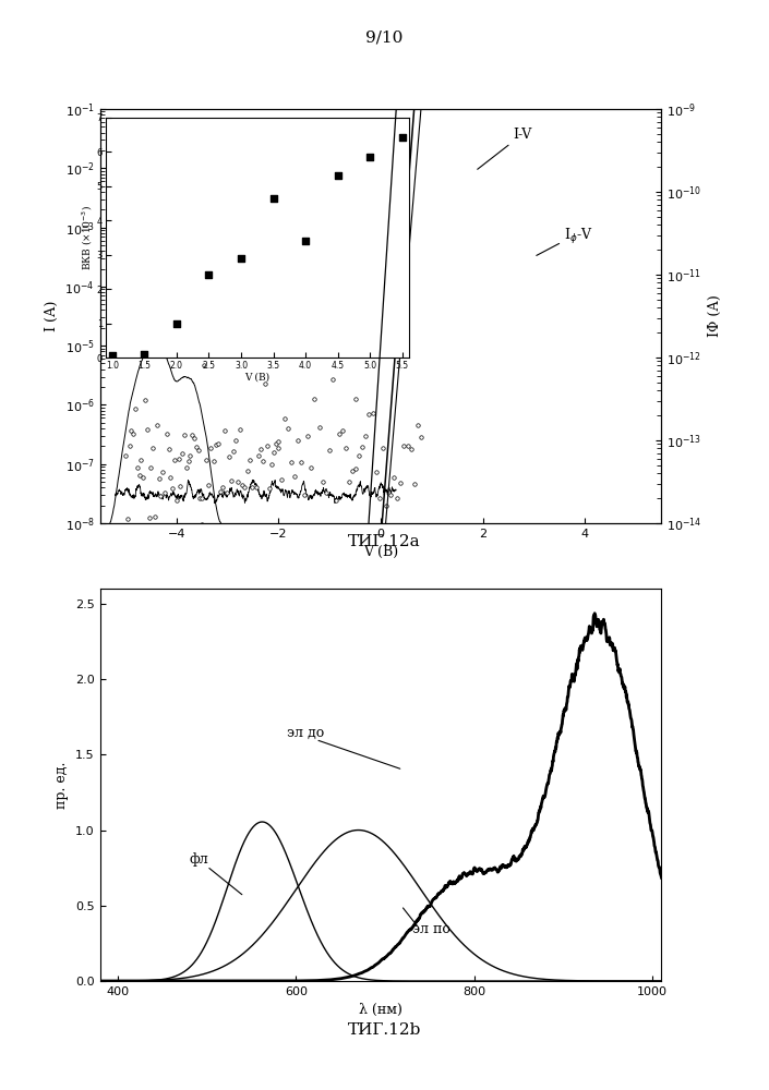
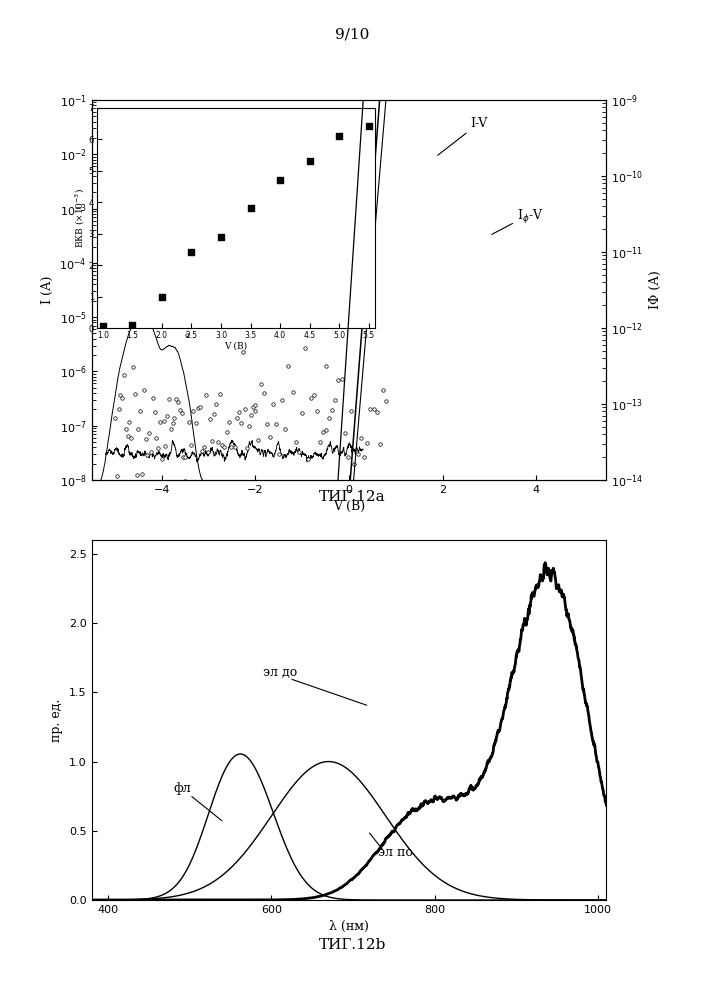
3.5: 4.65 -> 3.80
4.0: 3.40 -> 4.70
5.0: 5.85 -> 6.10
